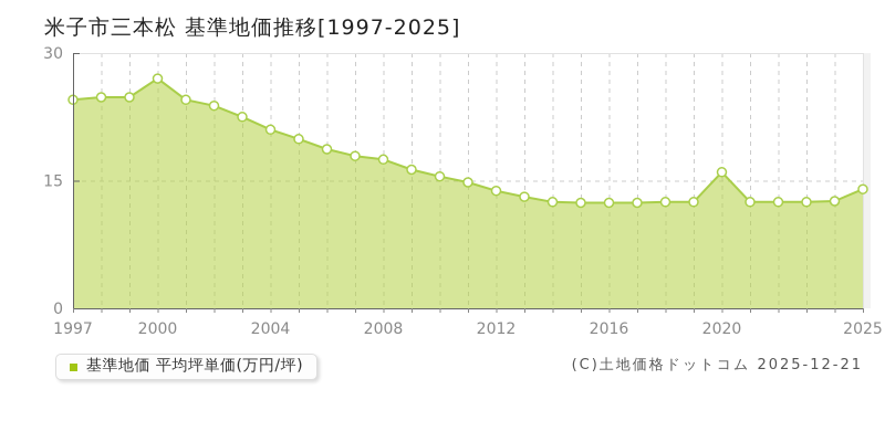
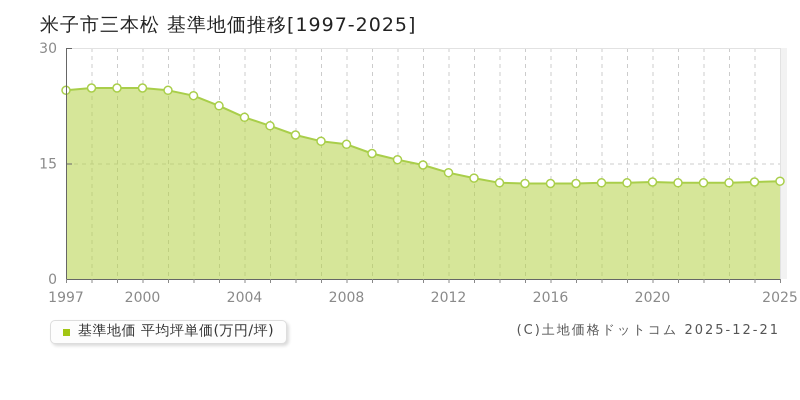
2000: 27 -> 25
2020: 16 -> 13
2025: 14 -> 13
